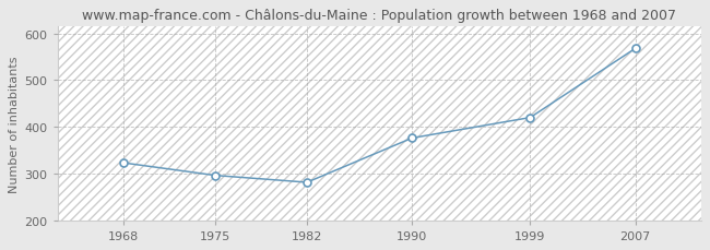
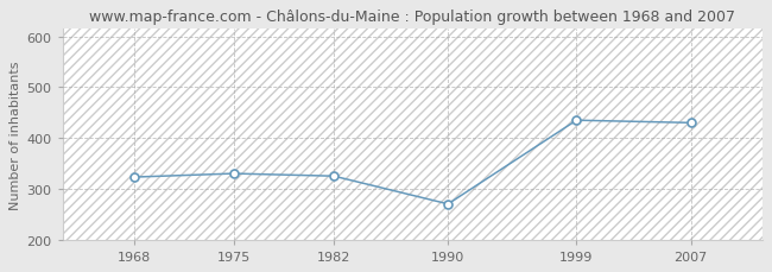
1975: 296 -> 330
1982: 281 -> 325
1990: 376 -> 270
1999: 420 -> 435
2007: 568 -> 430
